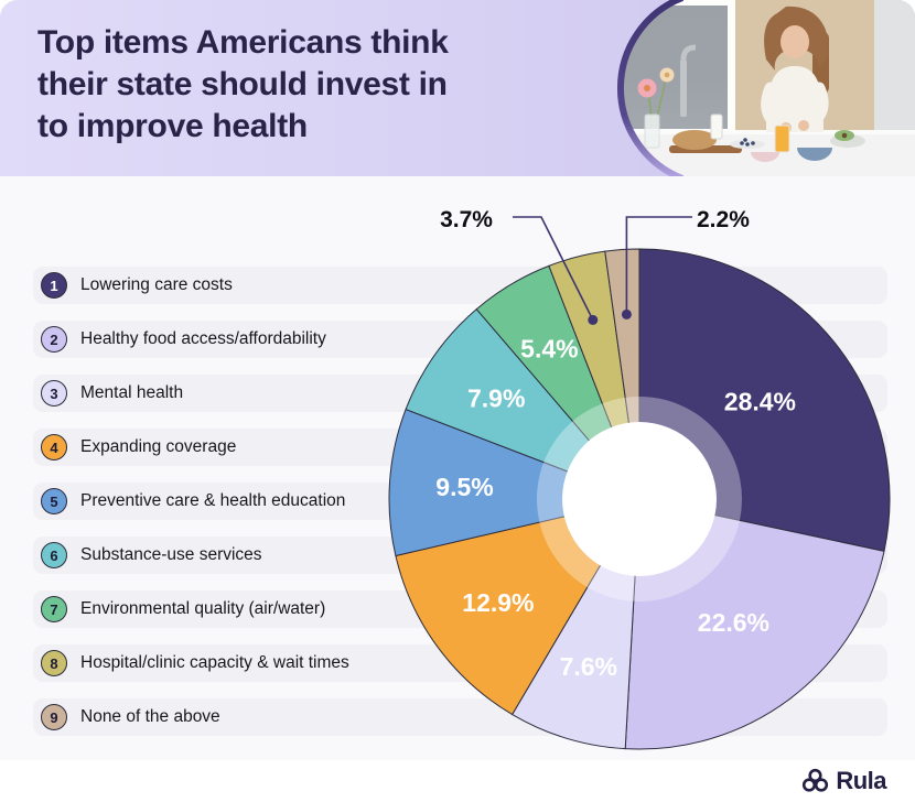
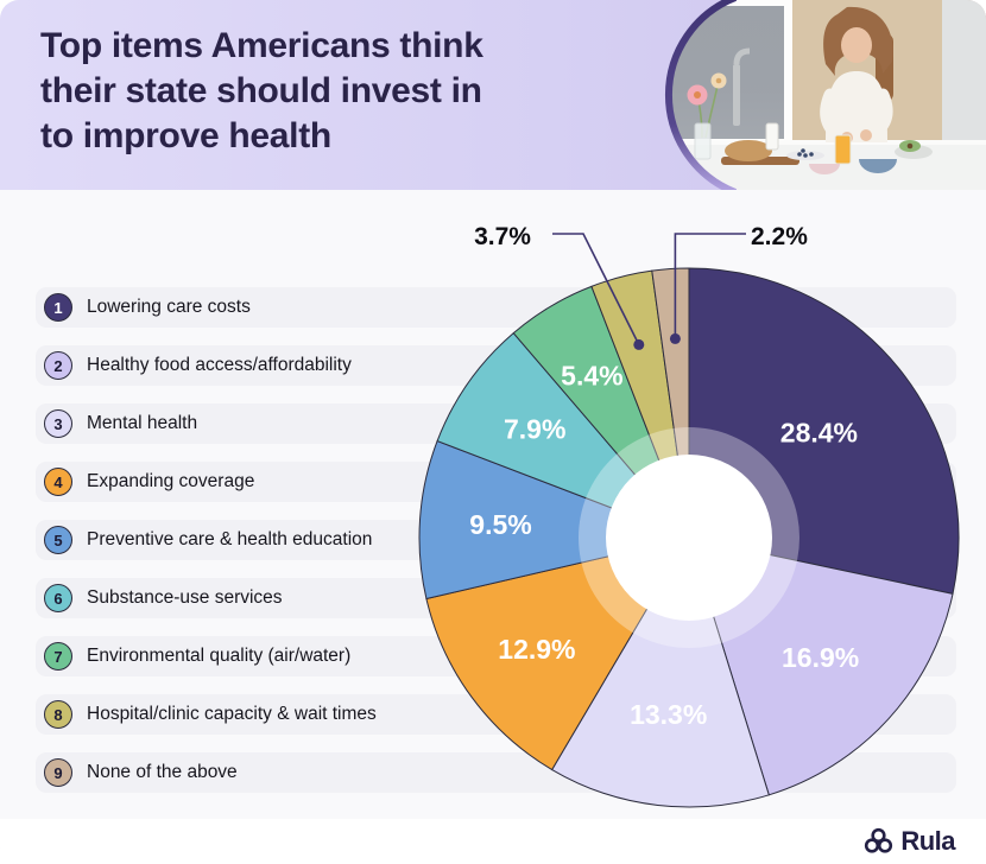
Healthy food access/affordability: 22.6% -> 16.9%
Mental health: 7.6% -> 13.3%
